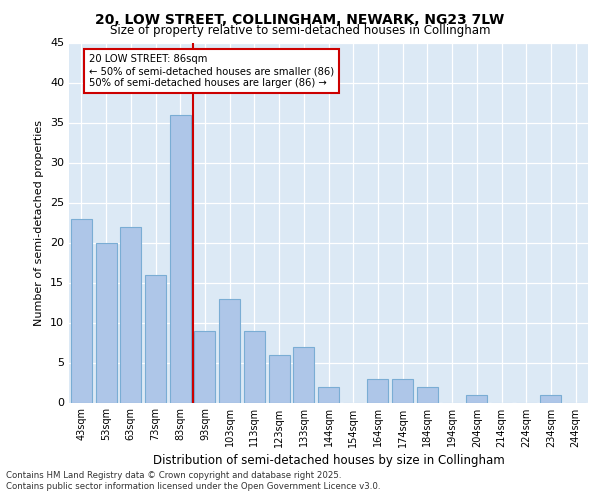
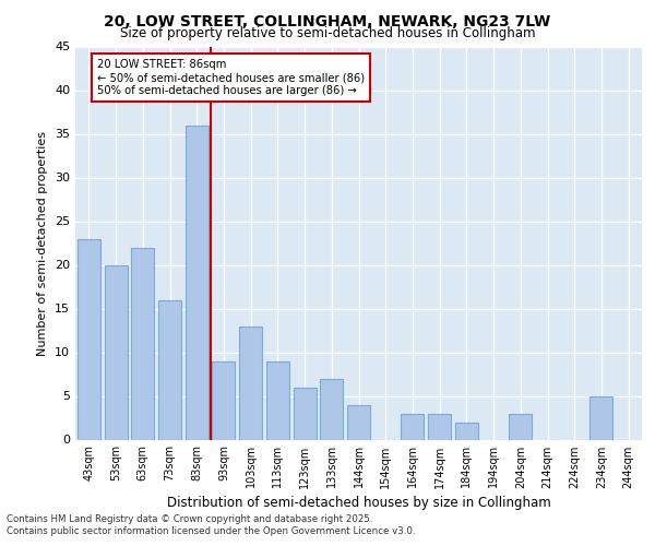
144sqm: 2 -> 4
204sqm: 1 -> 3
234sqm: 1 -> 5
